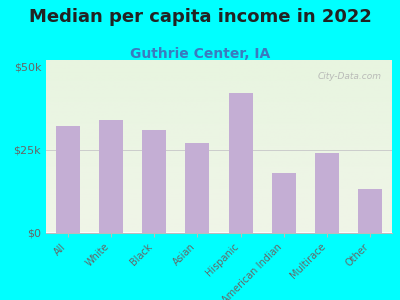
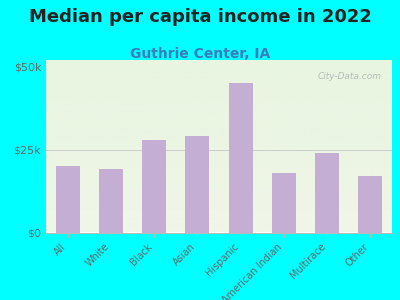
All: $32k -> $20k
White: $34k -> $19k
Black: $31k -> $28k
Asian: $27k -> $29k
Hispanic: $42k -> $45k
Other: $13k -> $17k
